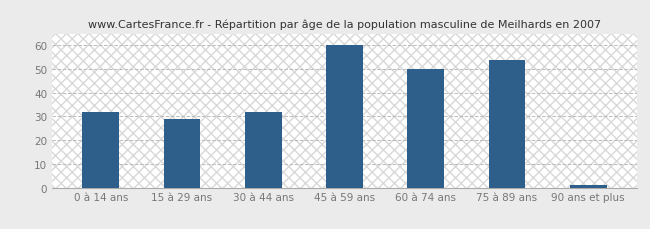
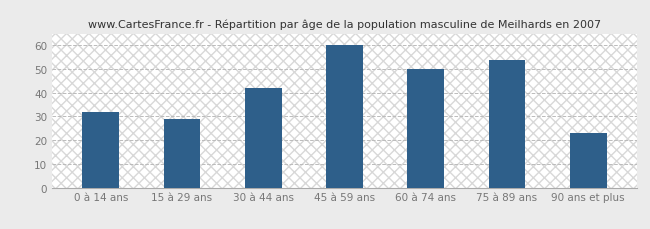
30 à 44 ans: 32 -> 42
90 ans et plus: 1 -> 23
